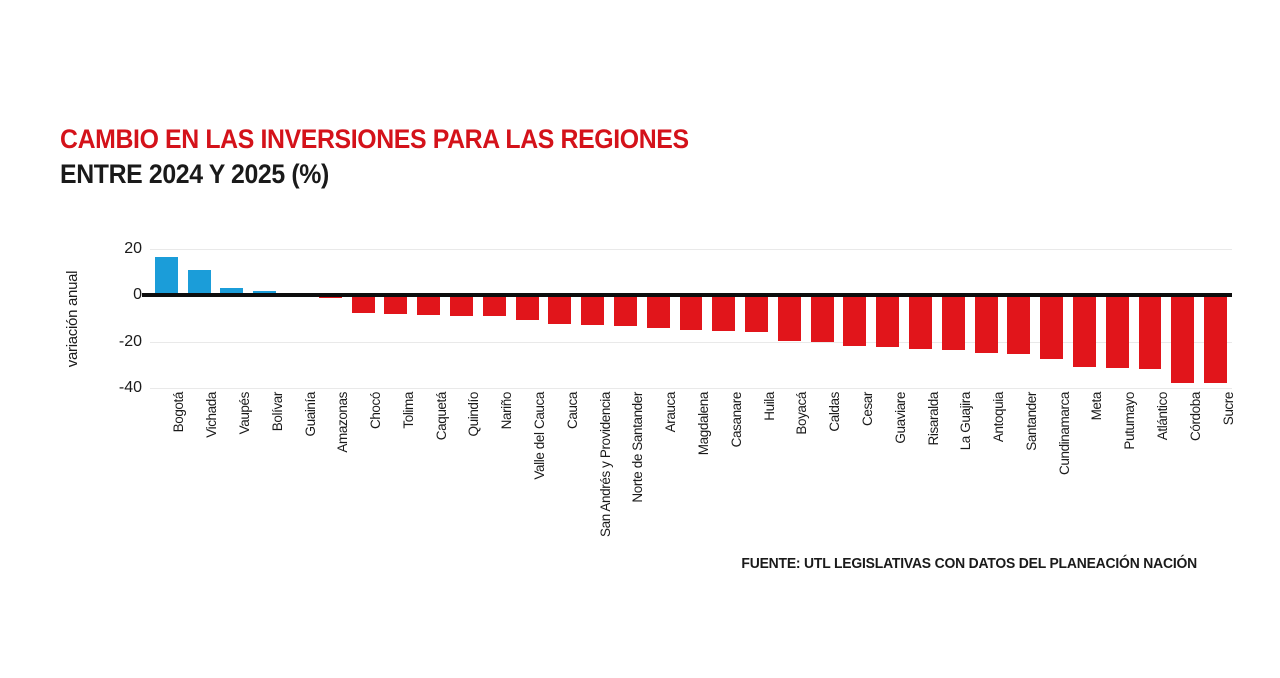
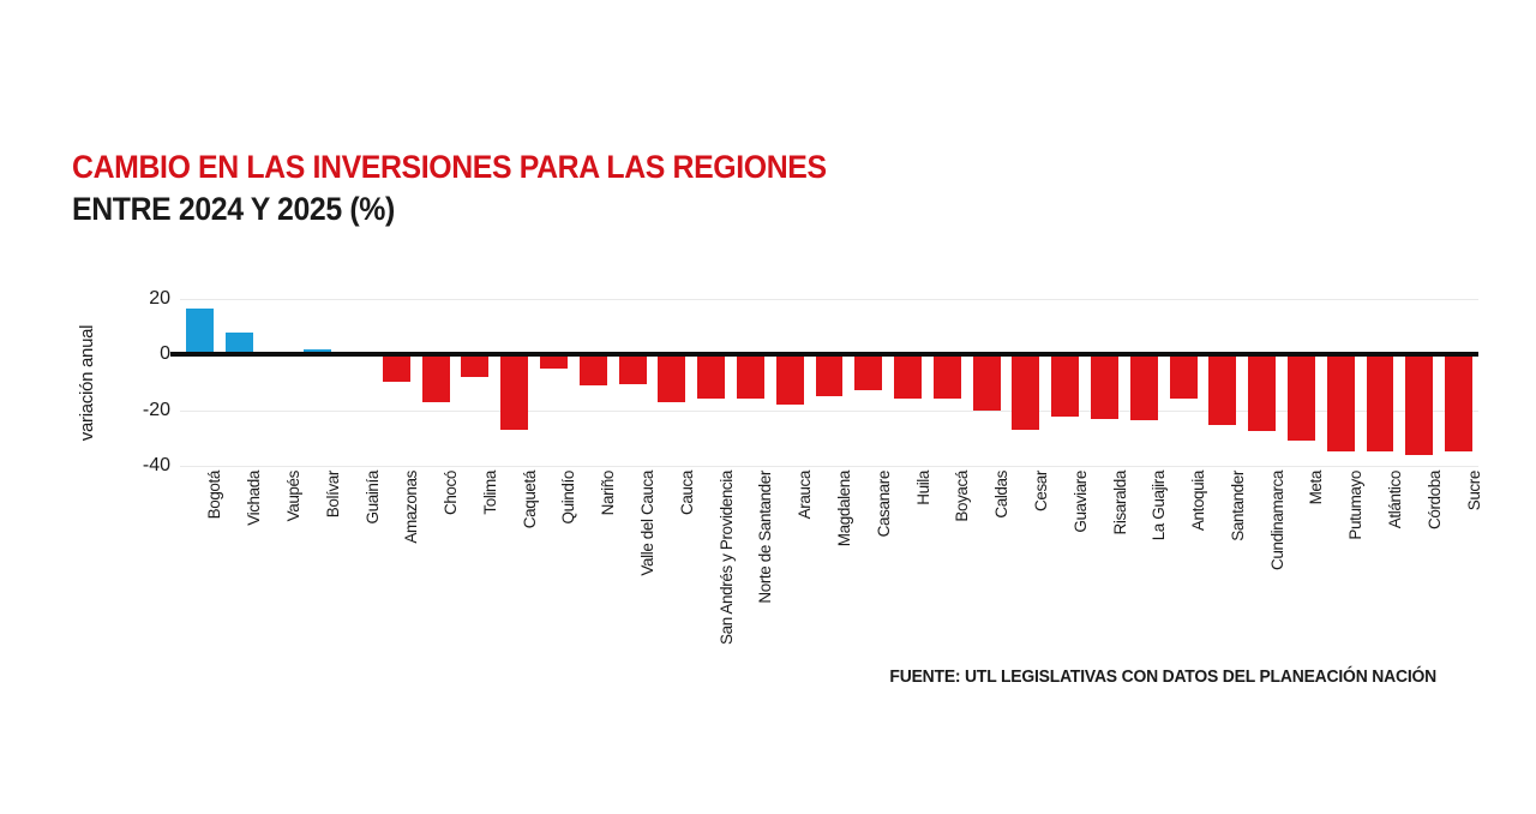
Vichada: 11 -> 8
Vaupés: 3 -> 1
Amazonas: -1 -> -10
Chocó: -8 -> -17
Caquetá: -8 -> -27
Quindío: -9 -> -5
Nariño: -9 -> -11
Cauca: -12 -> -17
San Andrés y Providencia: -13 -> -16
Norte de Santander: -13 -> -16
Arauca: -14 -> -18
Casanare: -16 -> -13
Boyacá: -20 -> -16
Cesar: -22 -> -27
Antoquia: -25 -> -16
Putumayo: -32 -> -35
Atlántico: -32 -> -35
Córdoba: -38 -> -36
Sucre: -38 -> -35
